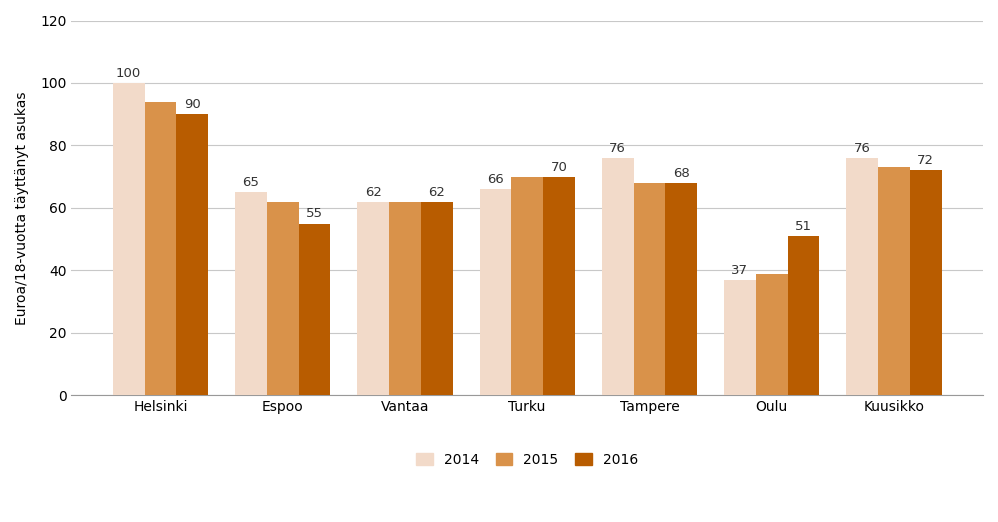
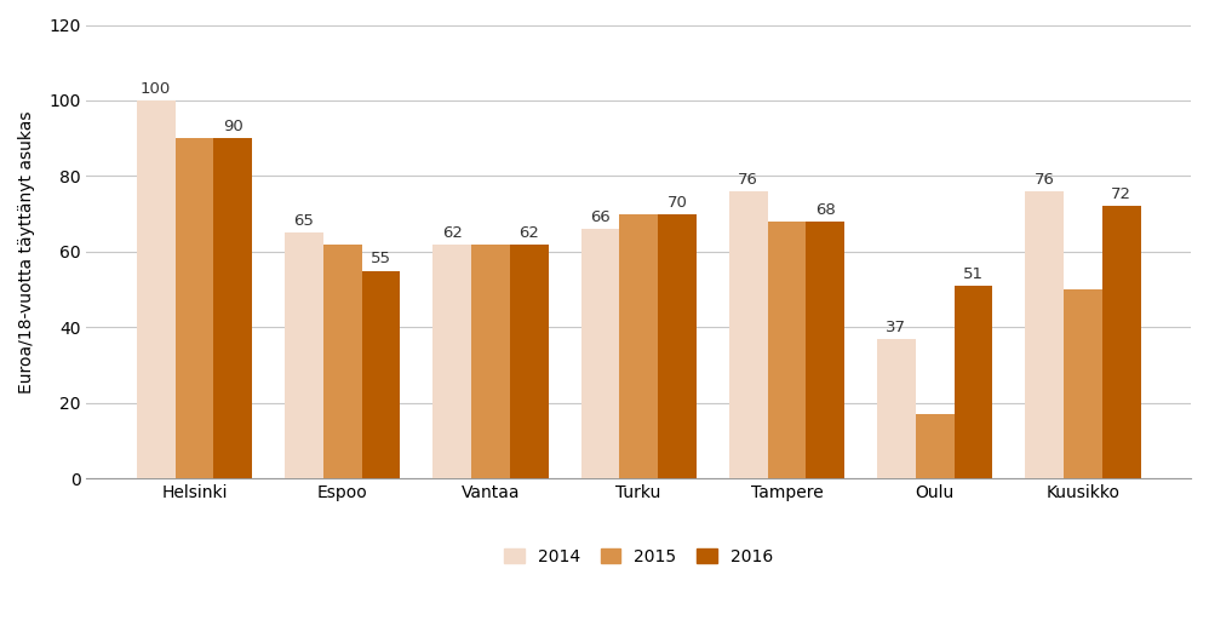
2015/Helsinki: 94 -> 90
2015/Oulu: 39 -> 17
2015/Kuusikko: 73 -> 50
